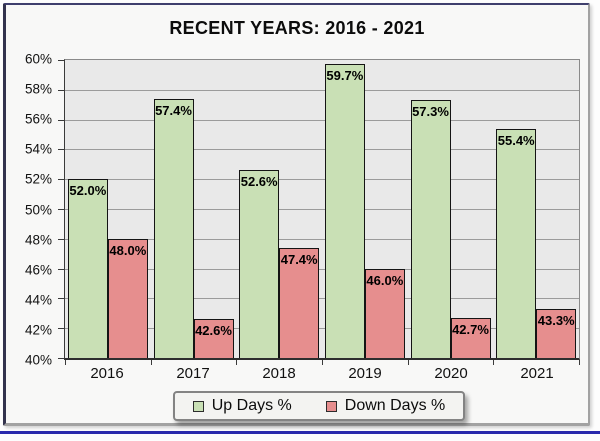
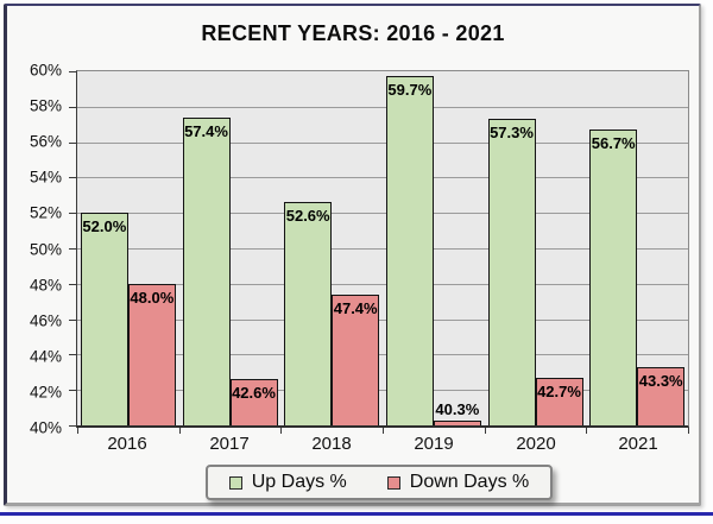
Down Days %/2019: 46.0% -> 40.3%
Up Days %/2021: 55.4% -> 56.7%
